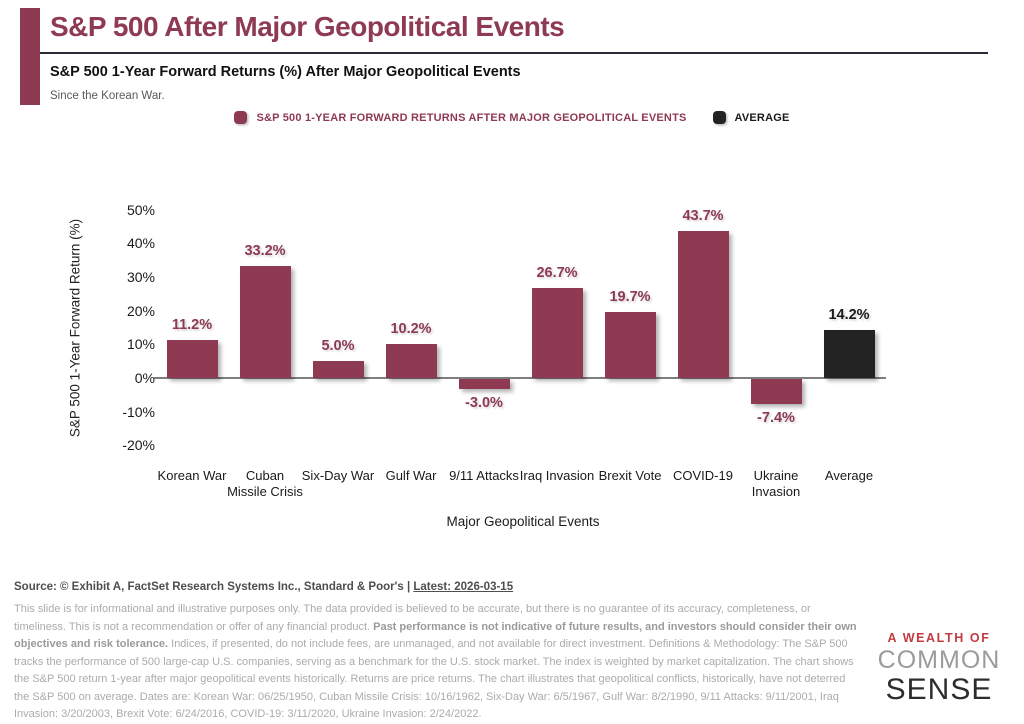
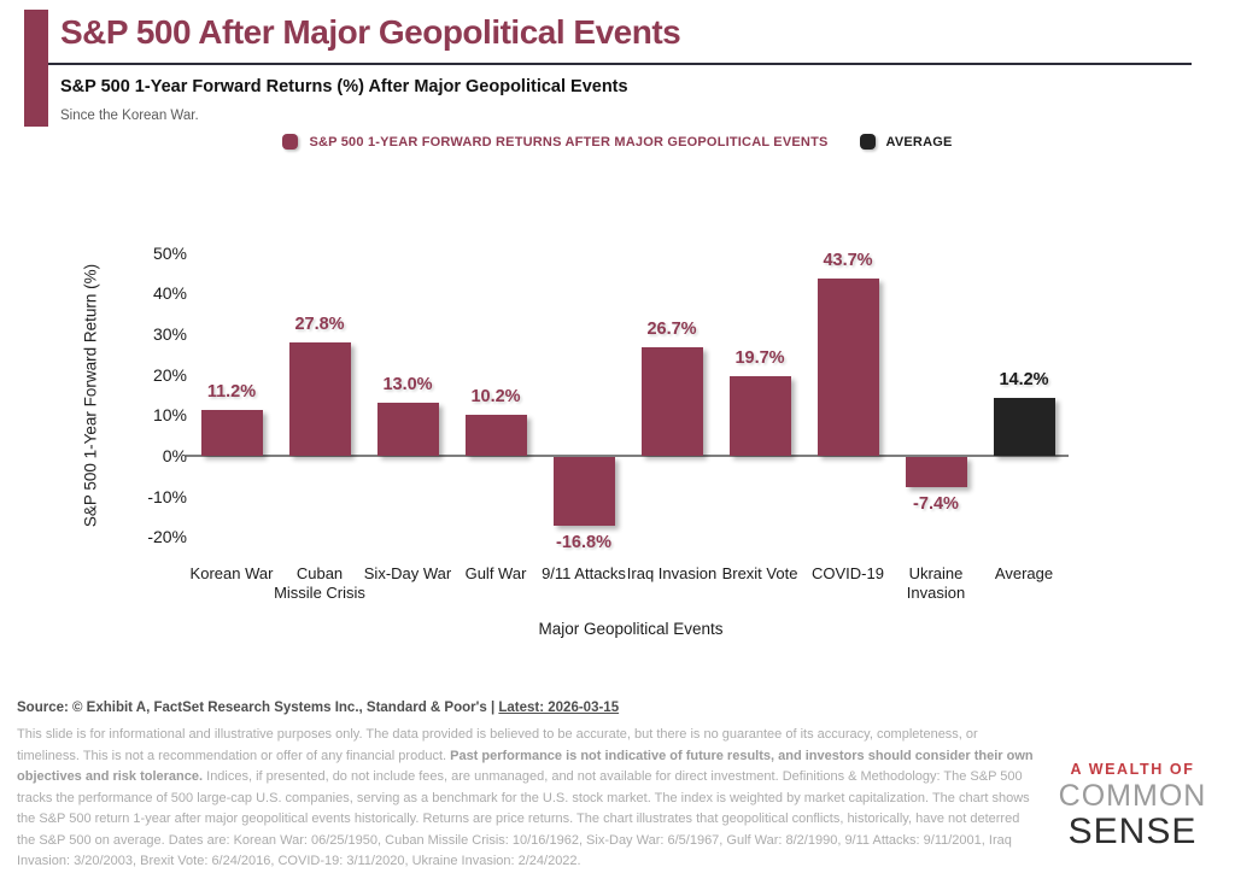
Cuban Missile Crisis: 33.2% -> 27.8%
Six-Day War: 5.0% -> 13.0%
9/11 Attacks: -3.0% -> -16.8%
